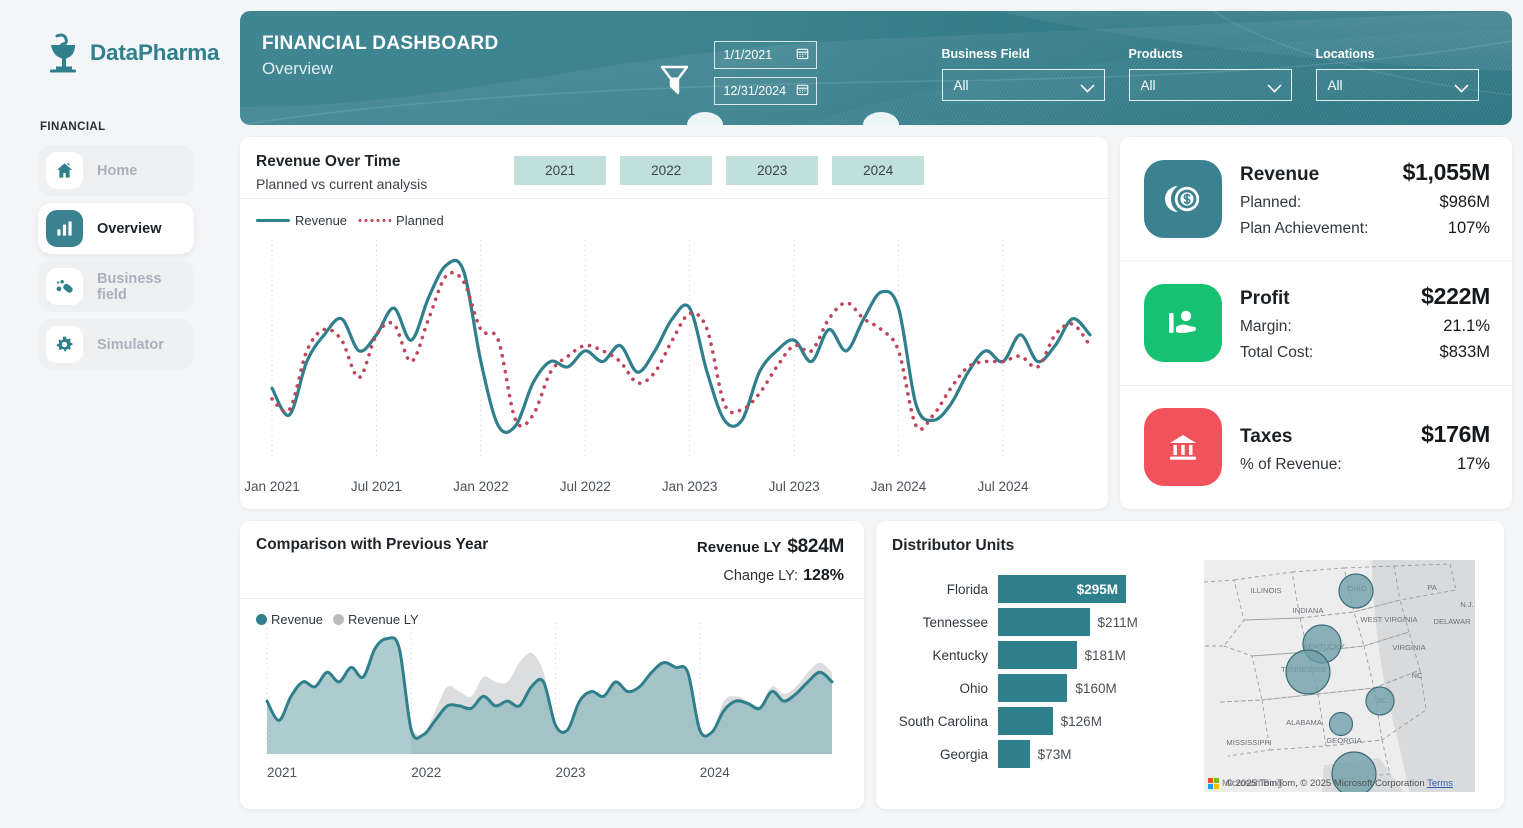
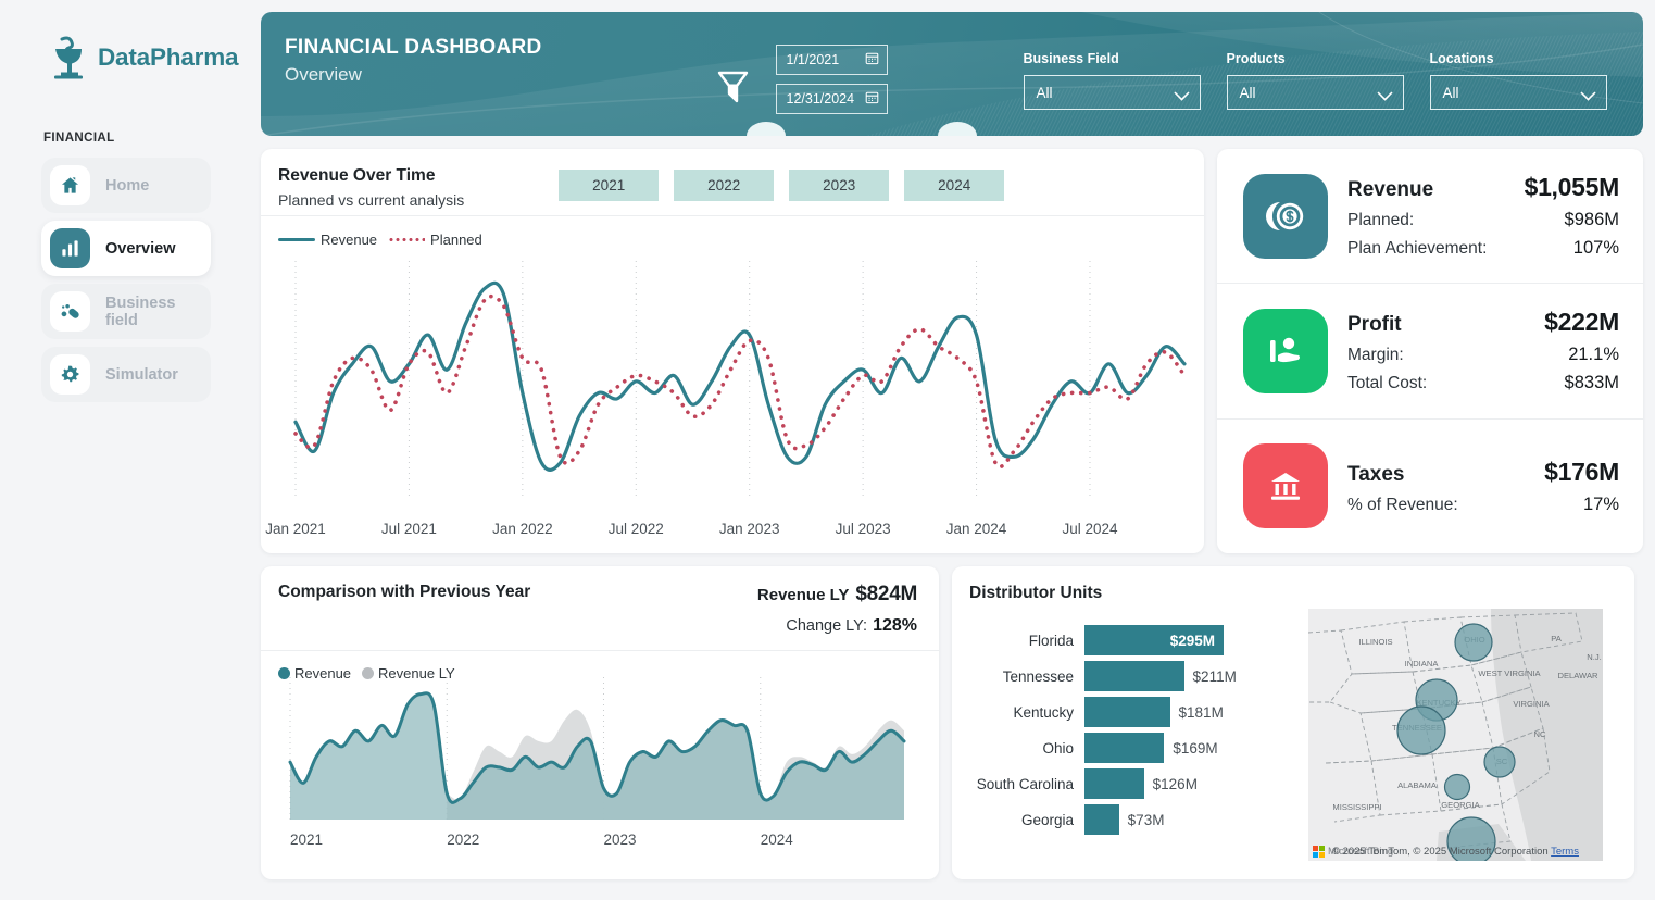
Distributor Units/Ohio: $160M -> $169M
